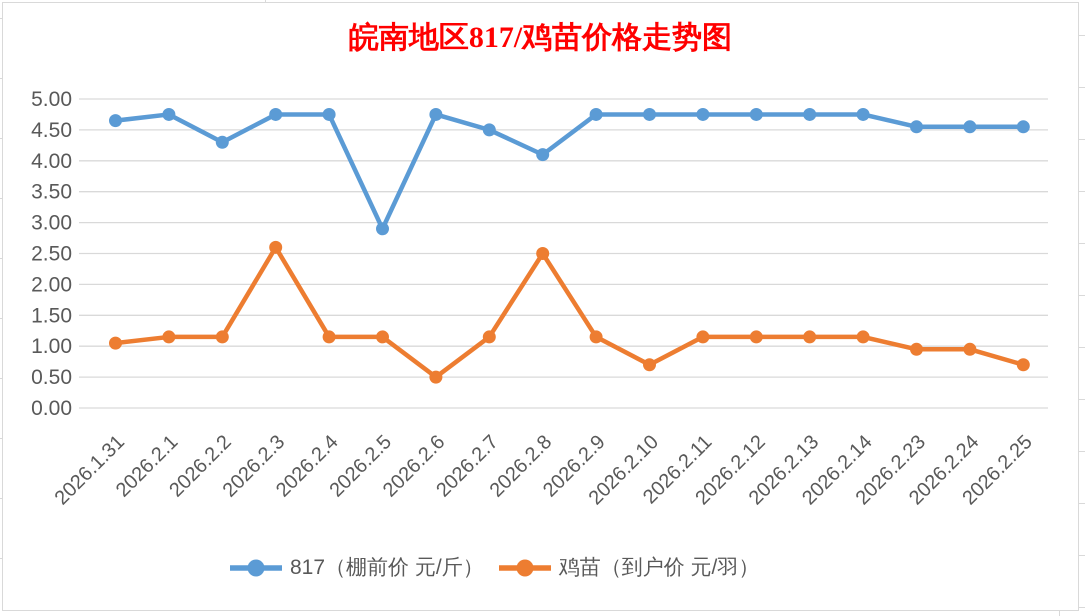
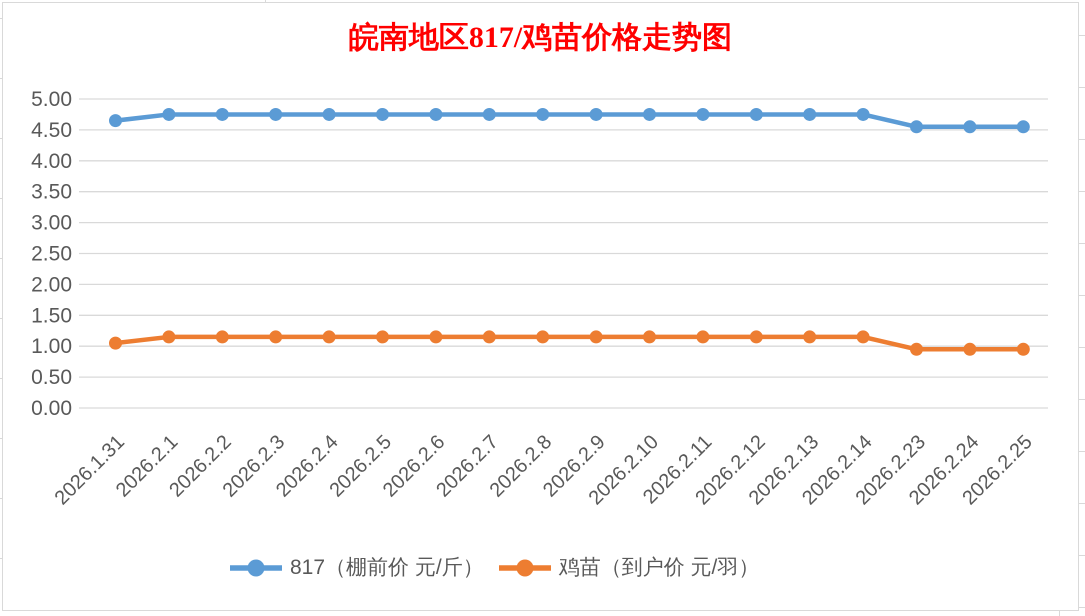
817（棚前价 元/斤）/2026.2.2: 4.3 -> 4.8
鸡苗（到户价 元/羽）/2026.2.3: 2.6 -> 1.1
817（棚前价 元/斤）/2026.2.5: 2.9 -> 4.8
鸡苗（到户价 元/羽）/2026.2.6: 0.5 -> 1.1
817（棚前价 元/斤）/2026.2.7: 4.5 -> 4.8
817（棚前价 元/斤）/2026.2.8: 4.1 -> 4.8
鸡苗（到户价 元/羽）/2026.2.8: 2.5 -> 1.1
鸡苗（到户价 元/羽）/2026.2.10: 0.7 -> 1.1
鸡苗（到户价 元/羽）/2026.2.25: 0.7 -> 0.9
